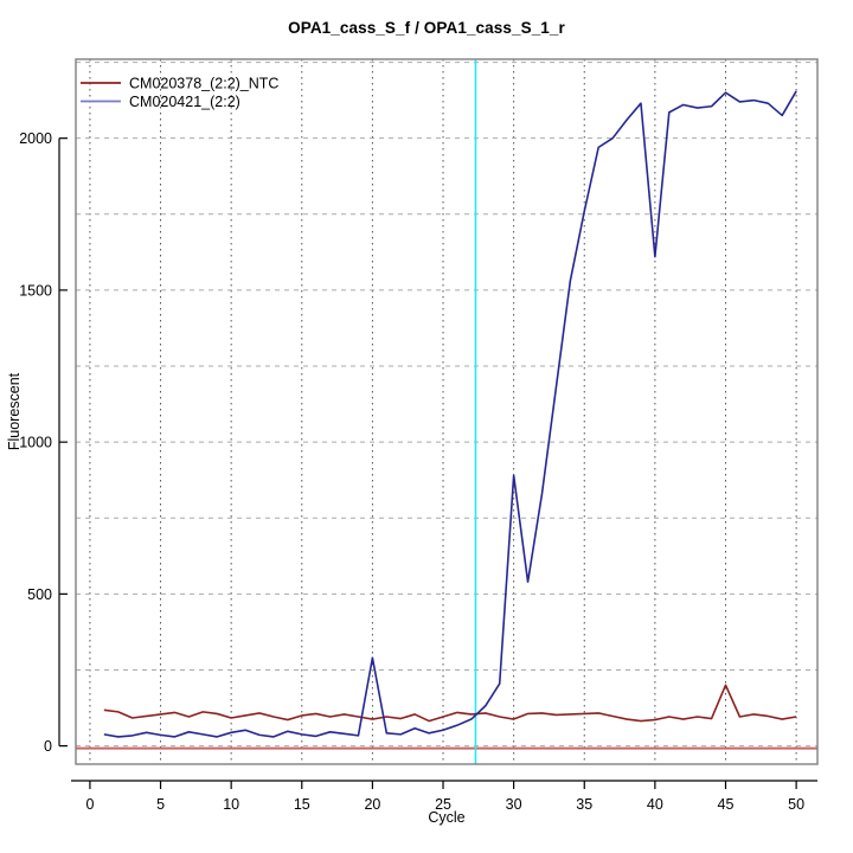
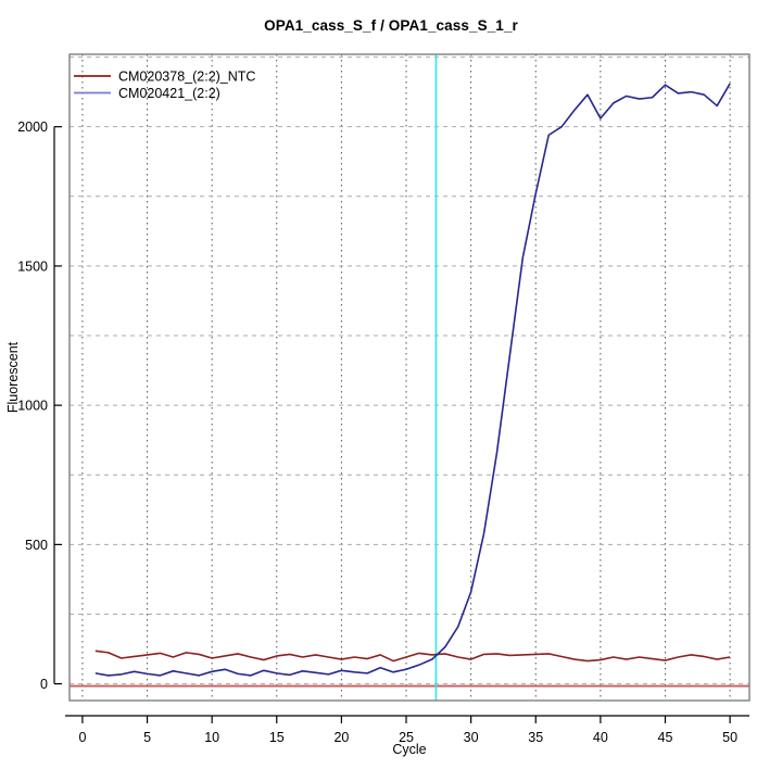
CM020421_(2:2)/20: 290 -> 50
CM020421_(2:2)/30: 890 -> 330
CM020421_(2:2)/40: 1610 -> 2030
CM020378_(2:2)_NTC/45: 200 -> 80
